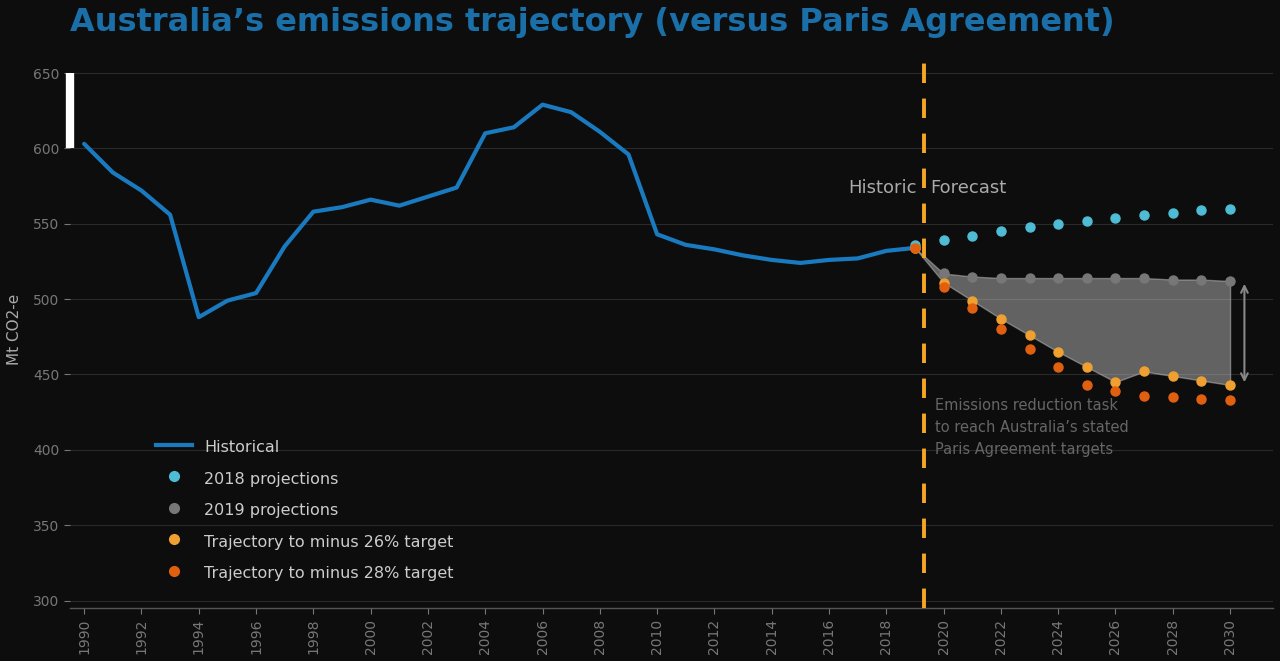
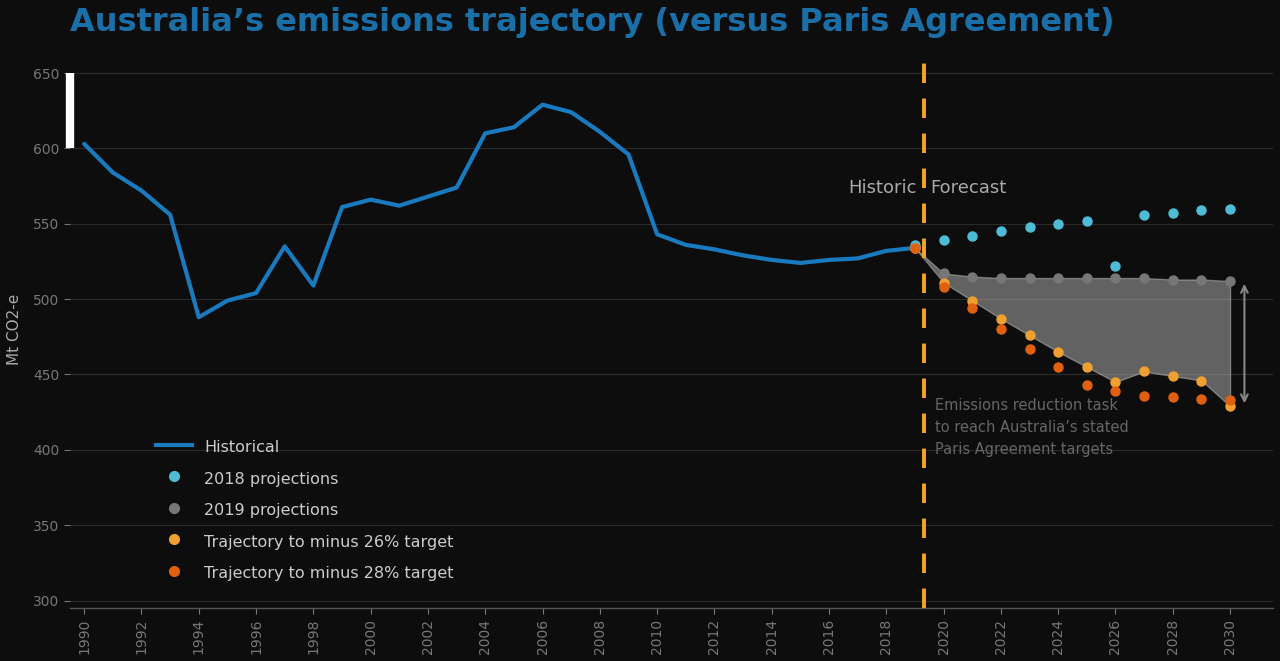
Historical/1998: 558 -> 509
2018 projections/2026: 554 -> 522
Trajectory to minus 26% target/2030: 443 -> 429
